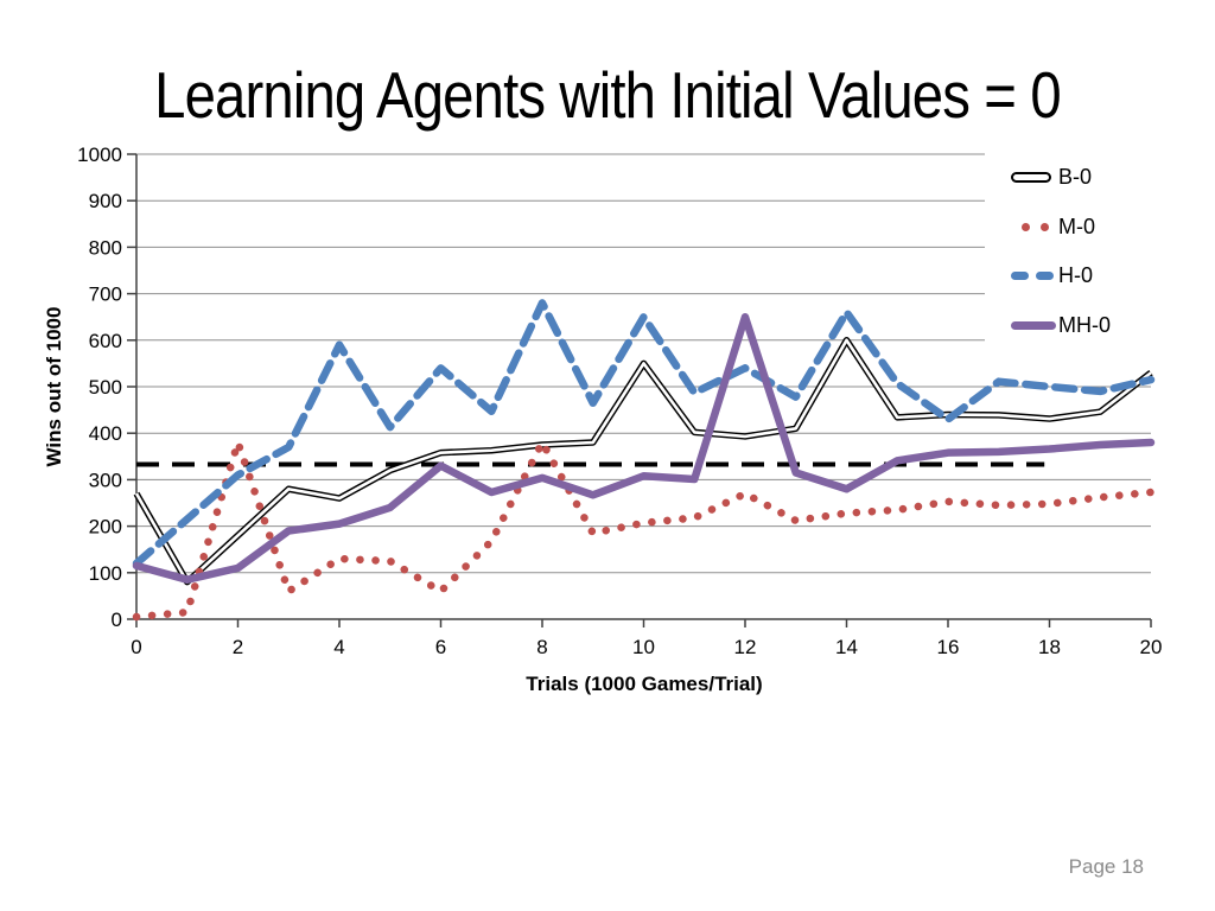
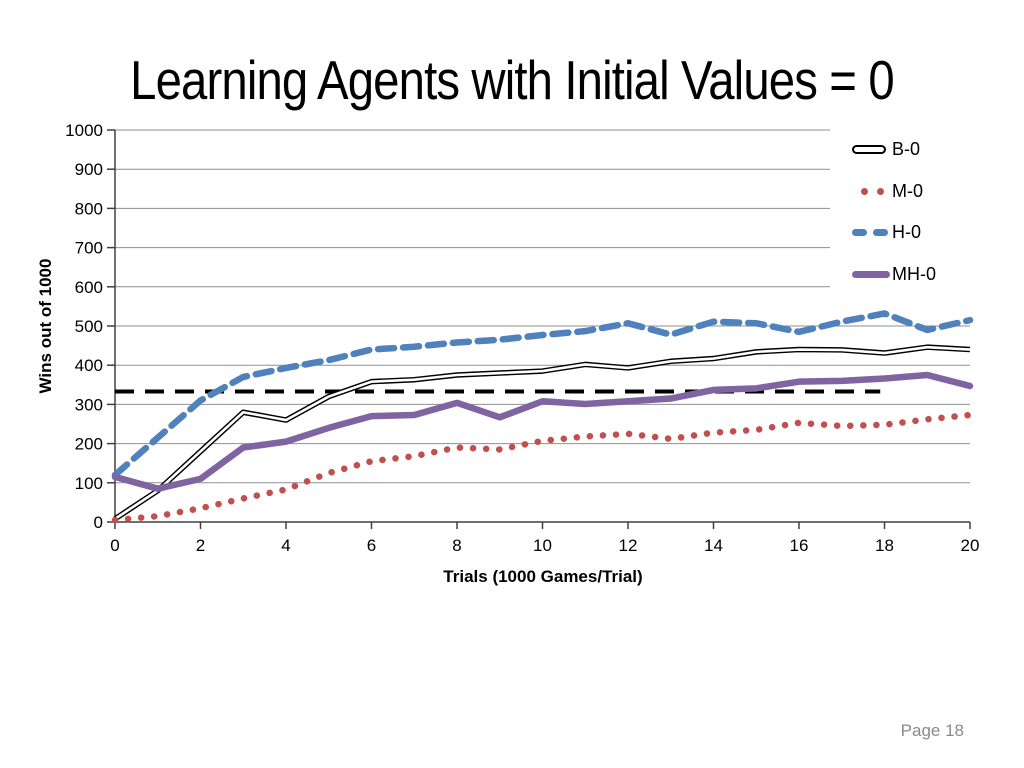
B-0/0: 270 -> 10
M-0/2: 380 -> 40
M-0/4: 130 -> 80
H-0/4: 590 -> 390
M-0/6: 60 -> 160
H-0/6: 540 -> 440
MH-0/6: 330 -> 270
M-0/8: 380 -> 190
H-0/8: 680 -> 460
B-0/10: 550 -> 380
H-0/10: 650 -> 480
M-0/12: 270 -> 220
H-0/12: 540 -> 510
MH-0/12: 650 -> 310
B-0/14: 600 -> 420
H-0/14: 660 -> 510
MH-0/14: 280 -> 340
H-0/16: 430 -> 480
H-0/18: 500 -> 530
B-0/20: 530 -> 440
MH-0/20: 380 -> 350
